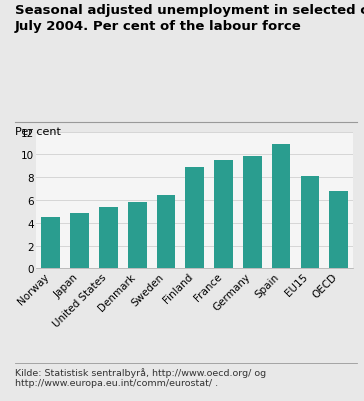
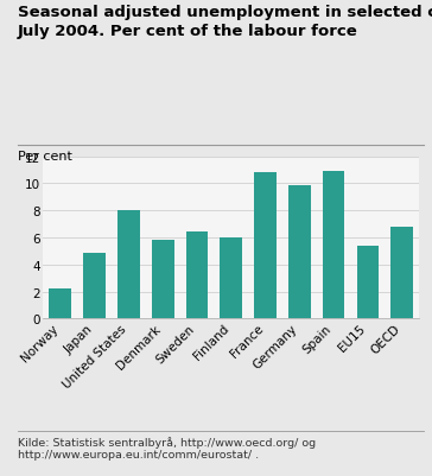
Norway: 4.5 -> 2.2
United States: 5.4 -> 8.0
Finland: 8.9 -> 6.0
France: 9.5 -> 10.8
EU15: 8.1 -> 5.4
